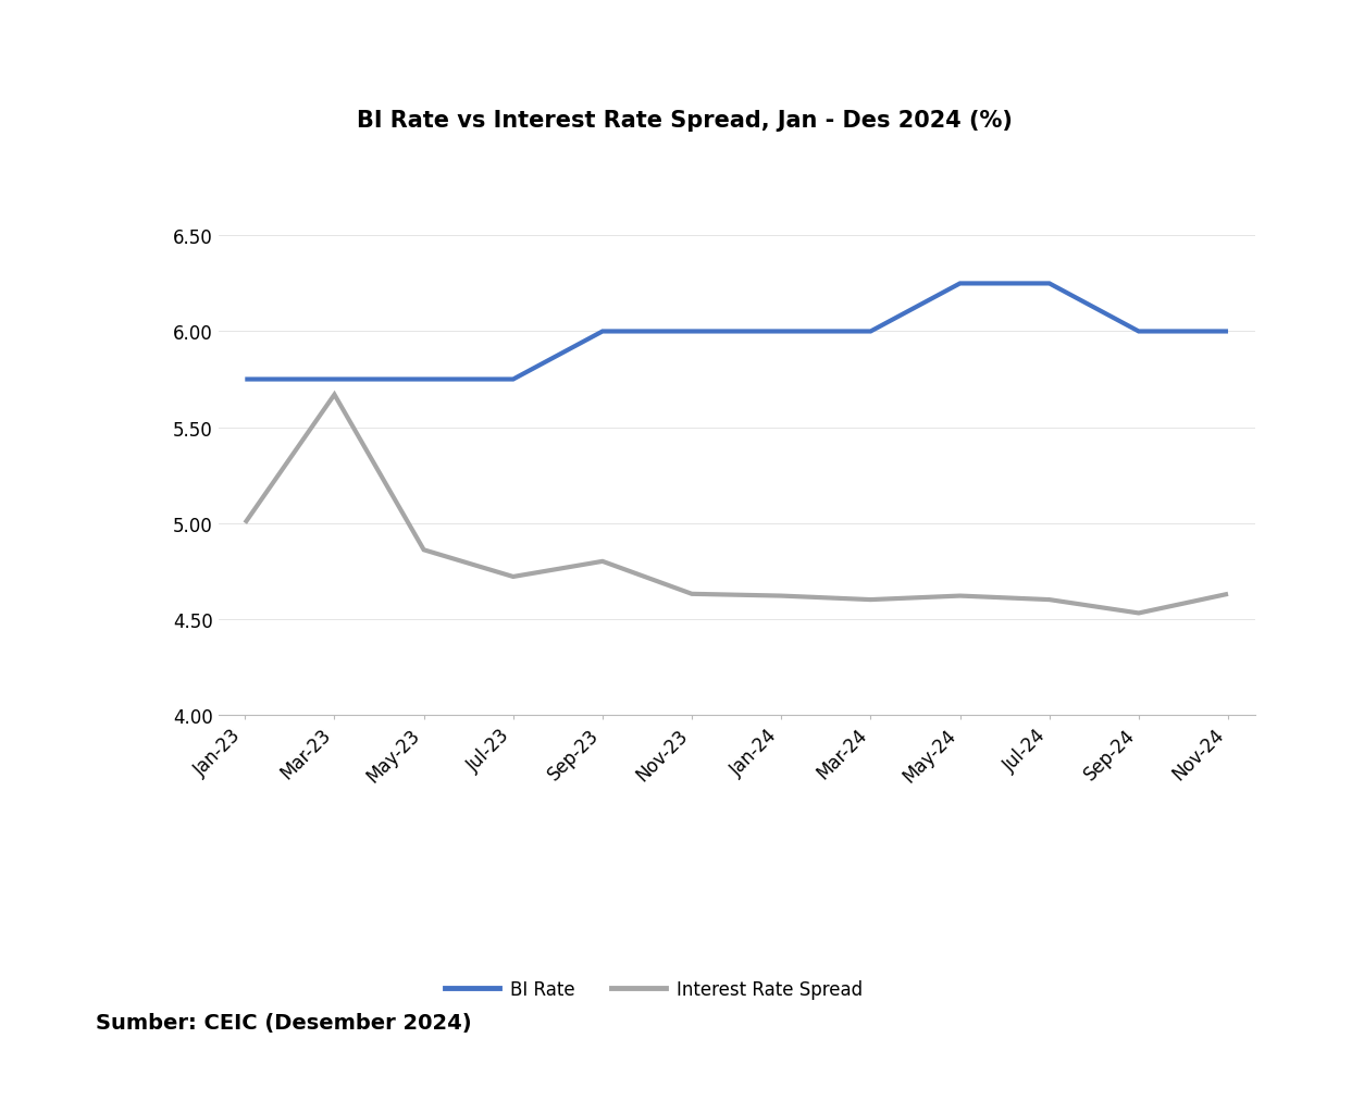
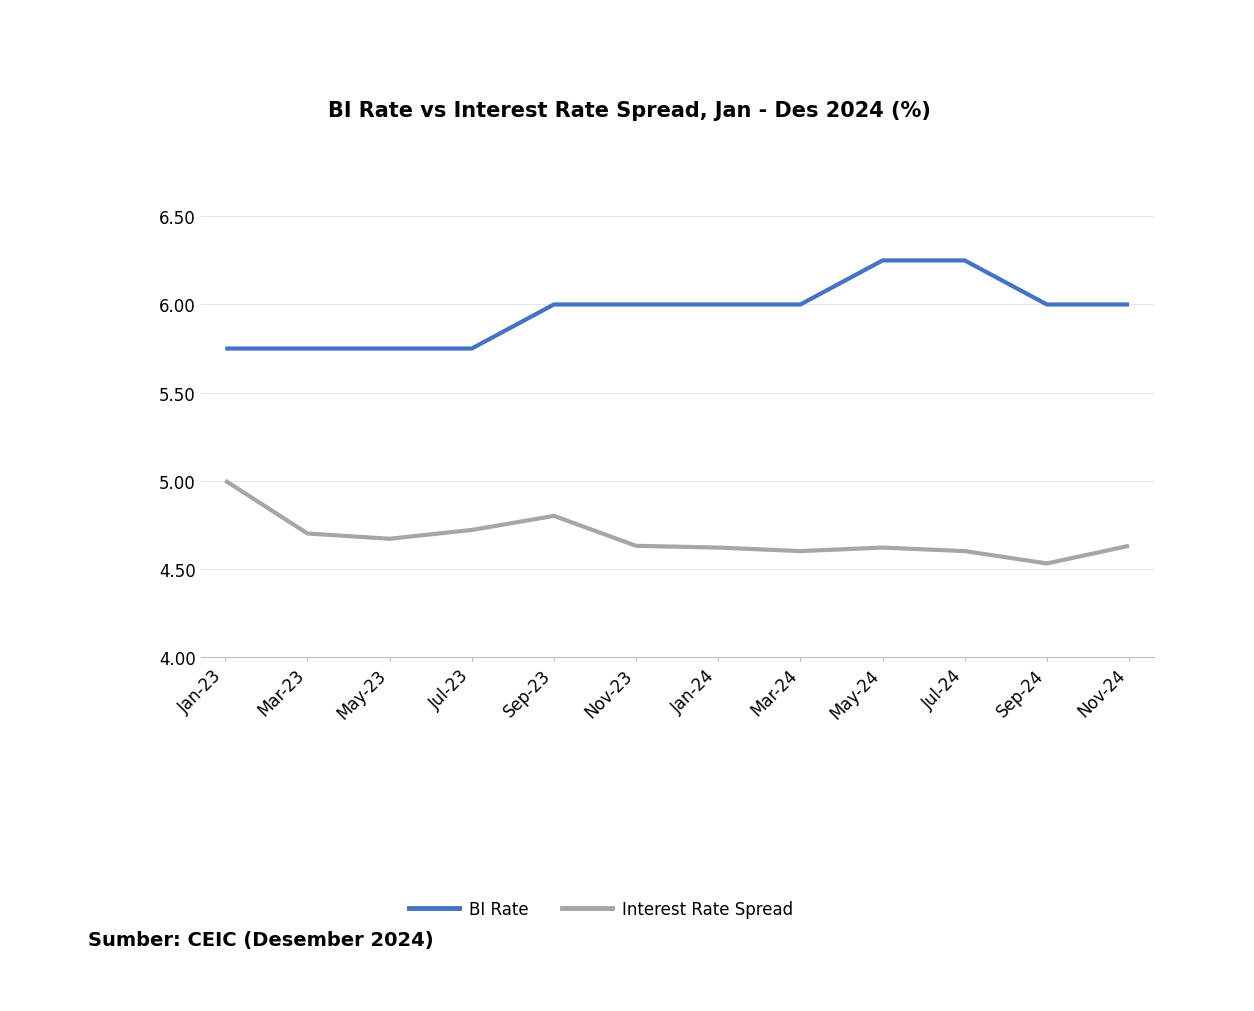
Interest Rate Spread/Mar-23: 5.67 -> 4.70
Interest Rate Spread/May-23: 4.86 -> 4.67
